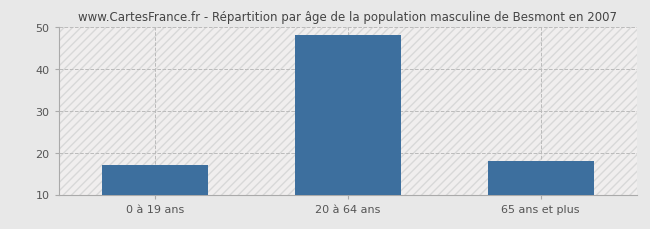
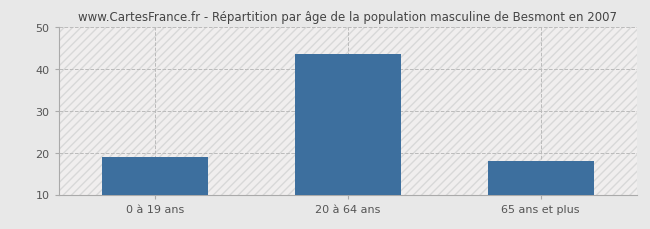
0 à 19 ans: 17.0 -> 19.0
20 à 64 ans: 48.0 -> 43.5
